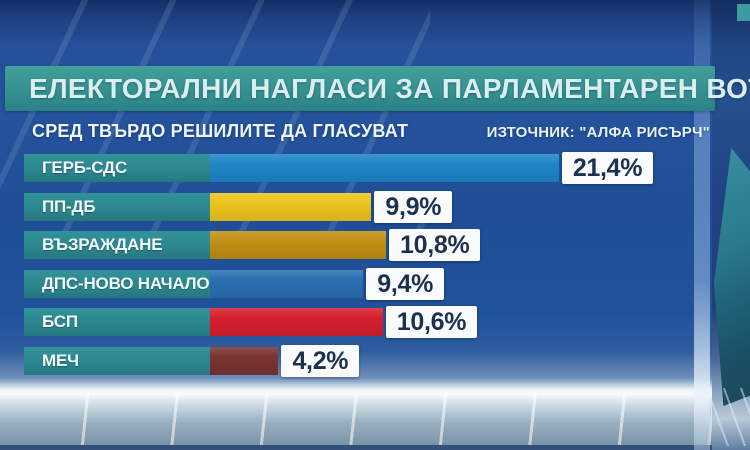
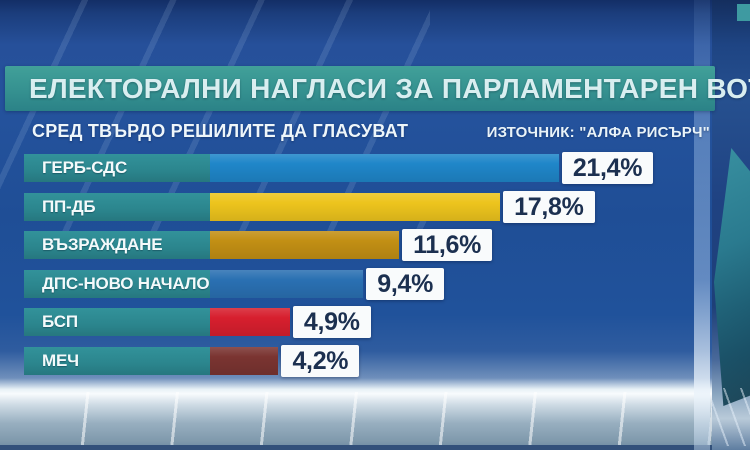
ПП-ДБ: 9,9% -> 17,8%
ВЪЗРАЖДАНЕ: 10,8% -> 11,6%
БСП: 10,6% -> 4,9%
